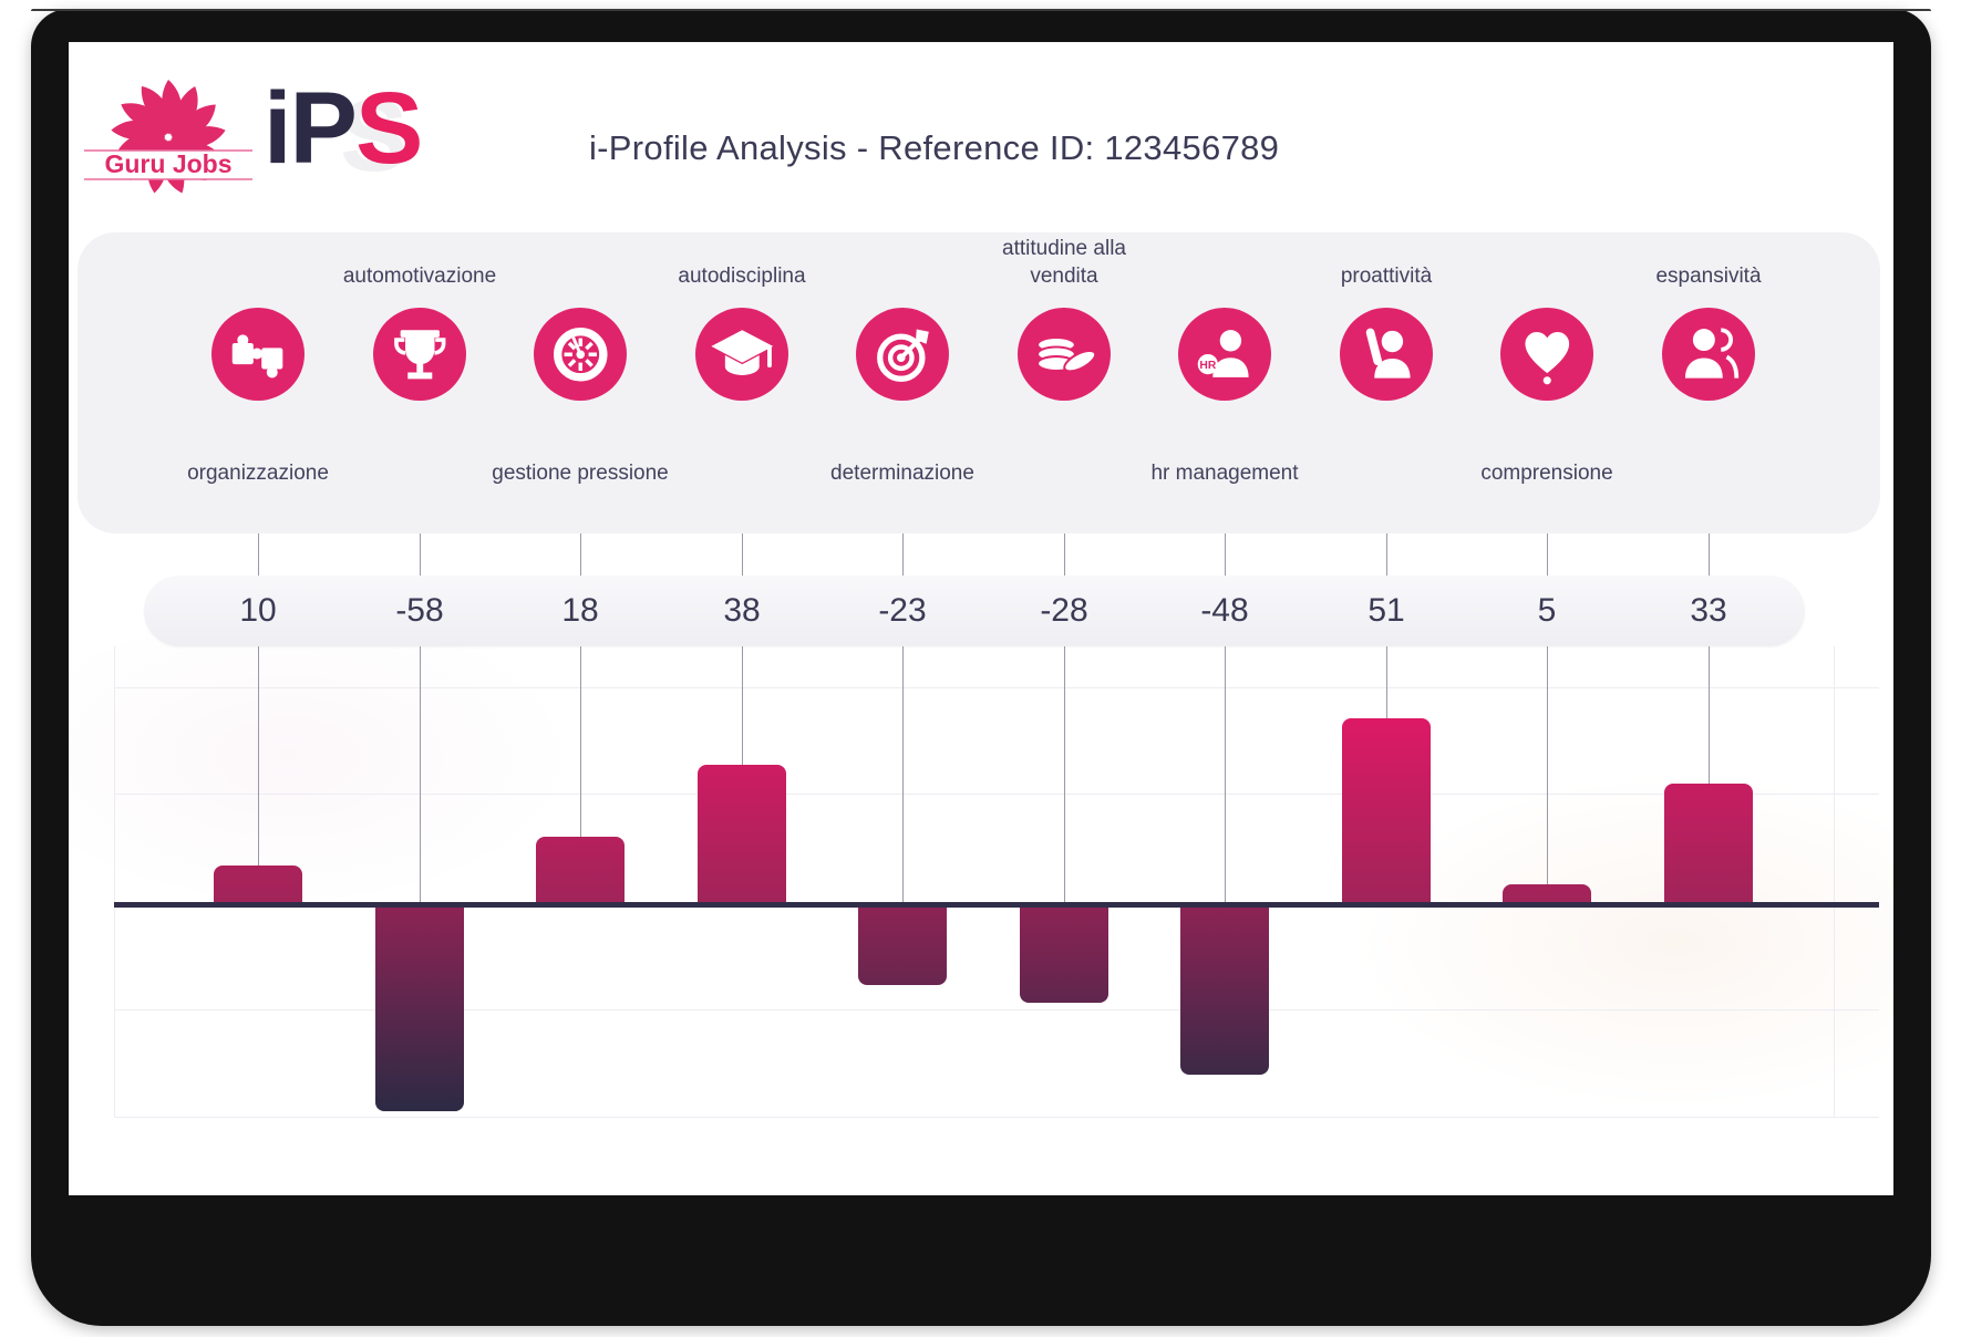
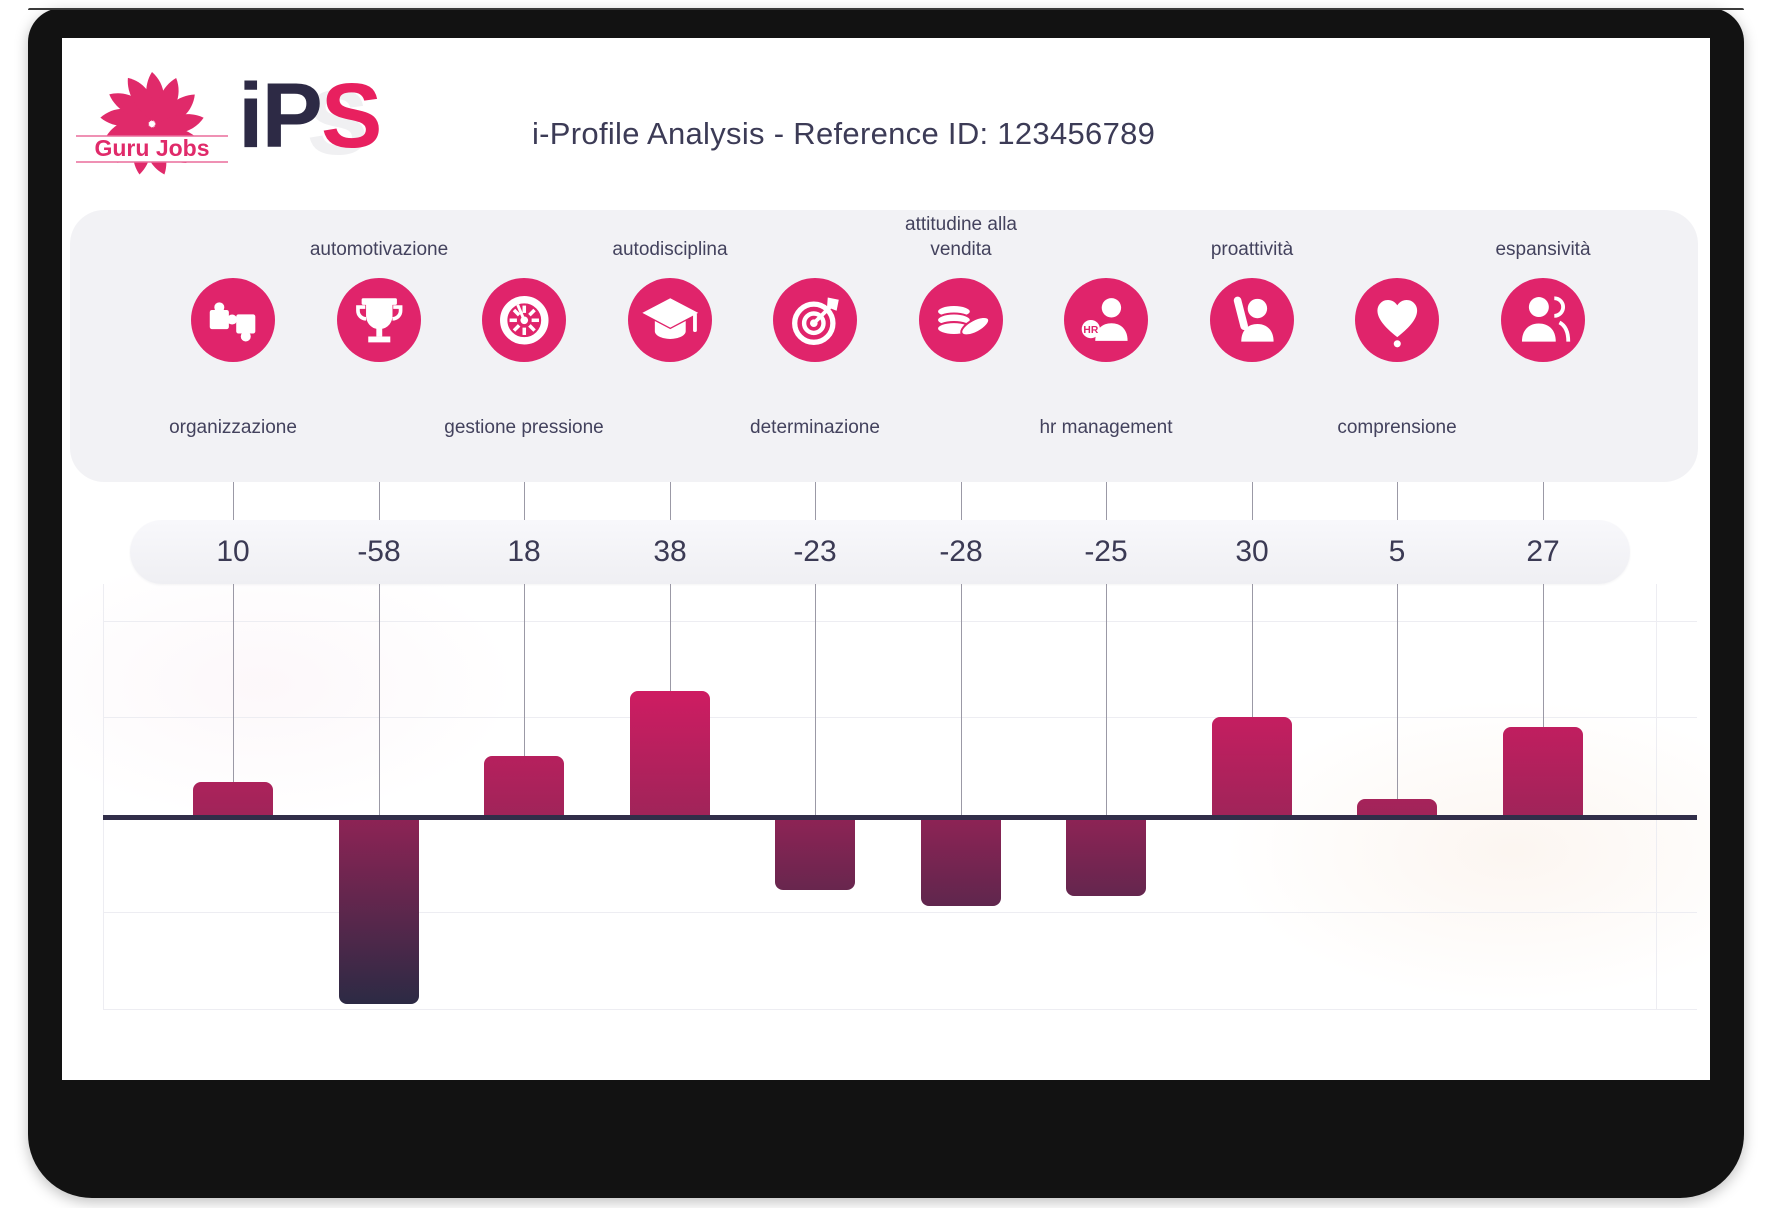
hr management: -48 -> -25
proattività: 51 -> 30
espansività: 33 -> 27
